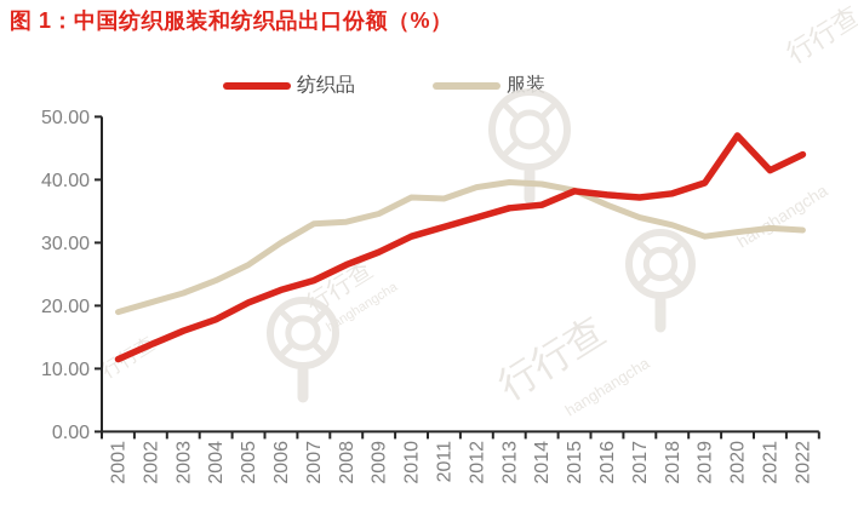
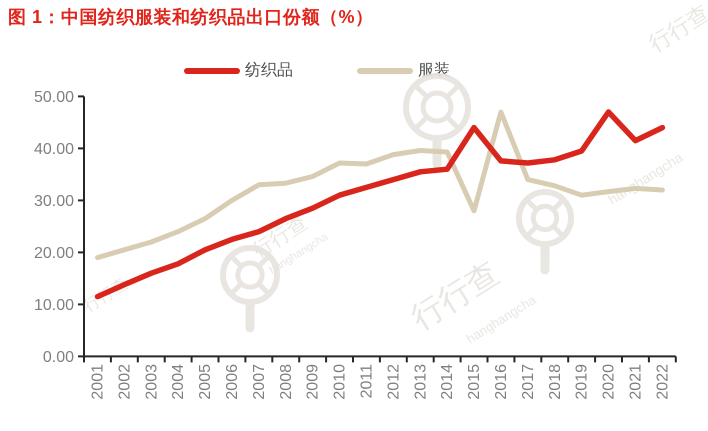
纺织品/2015: 38 -> 44
服装/2015: 38 -> 28
服装/2016: 36 -> 47
